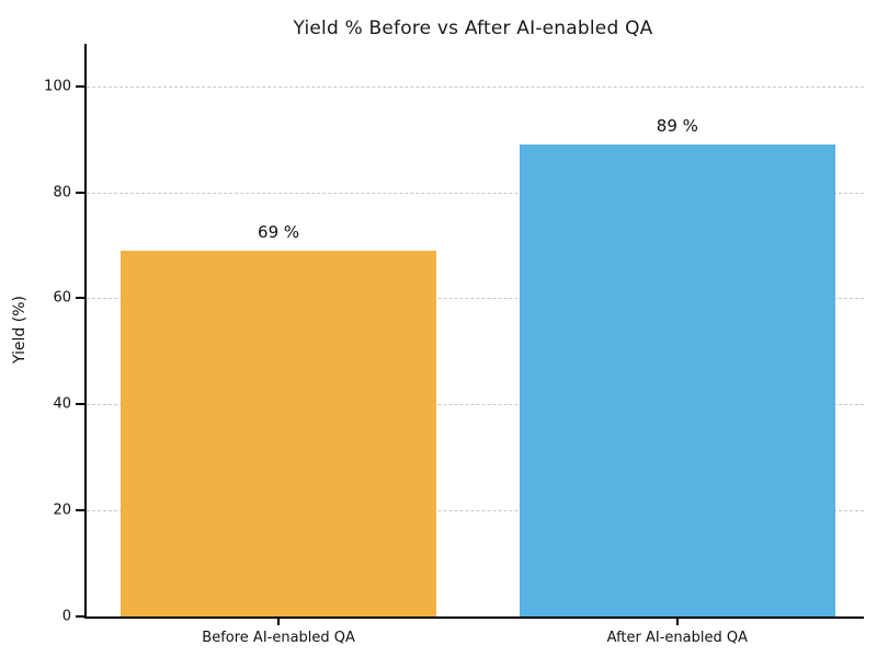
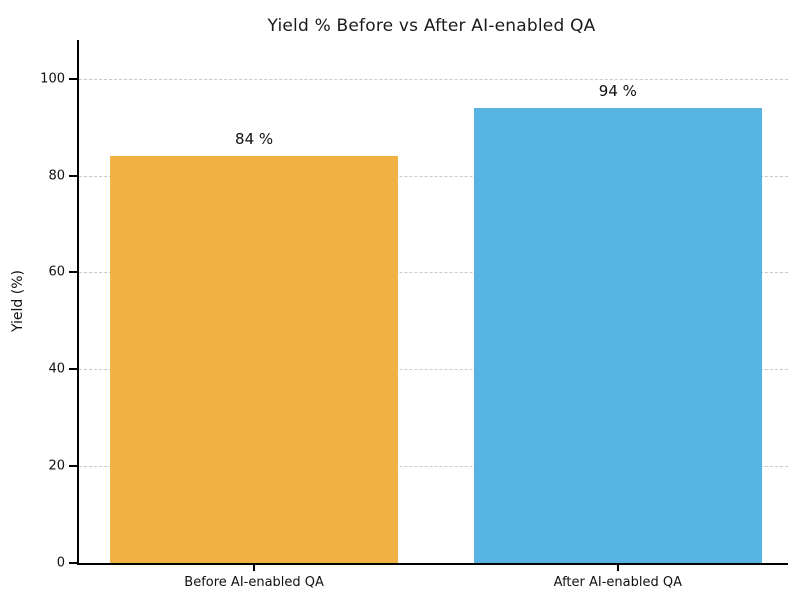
Before AI-enabled QA: 69 -> 84
After AI-enabled QA: 89 -> 94
